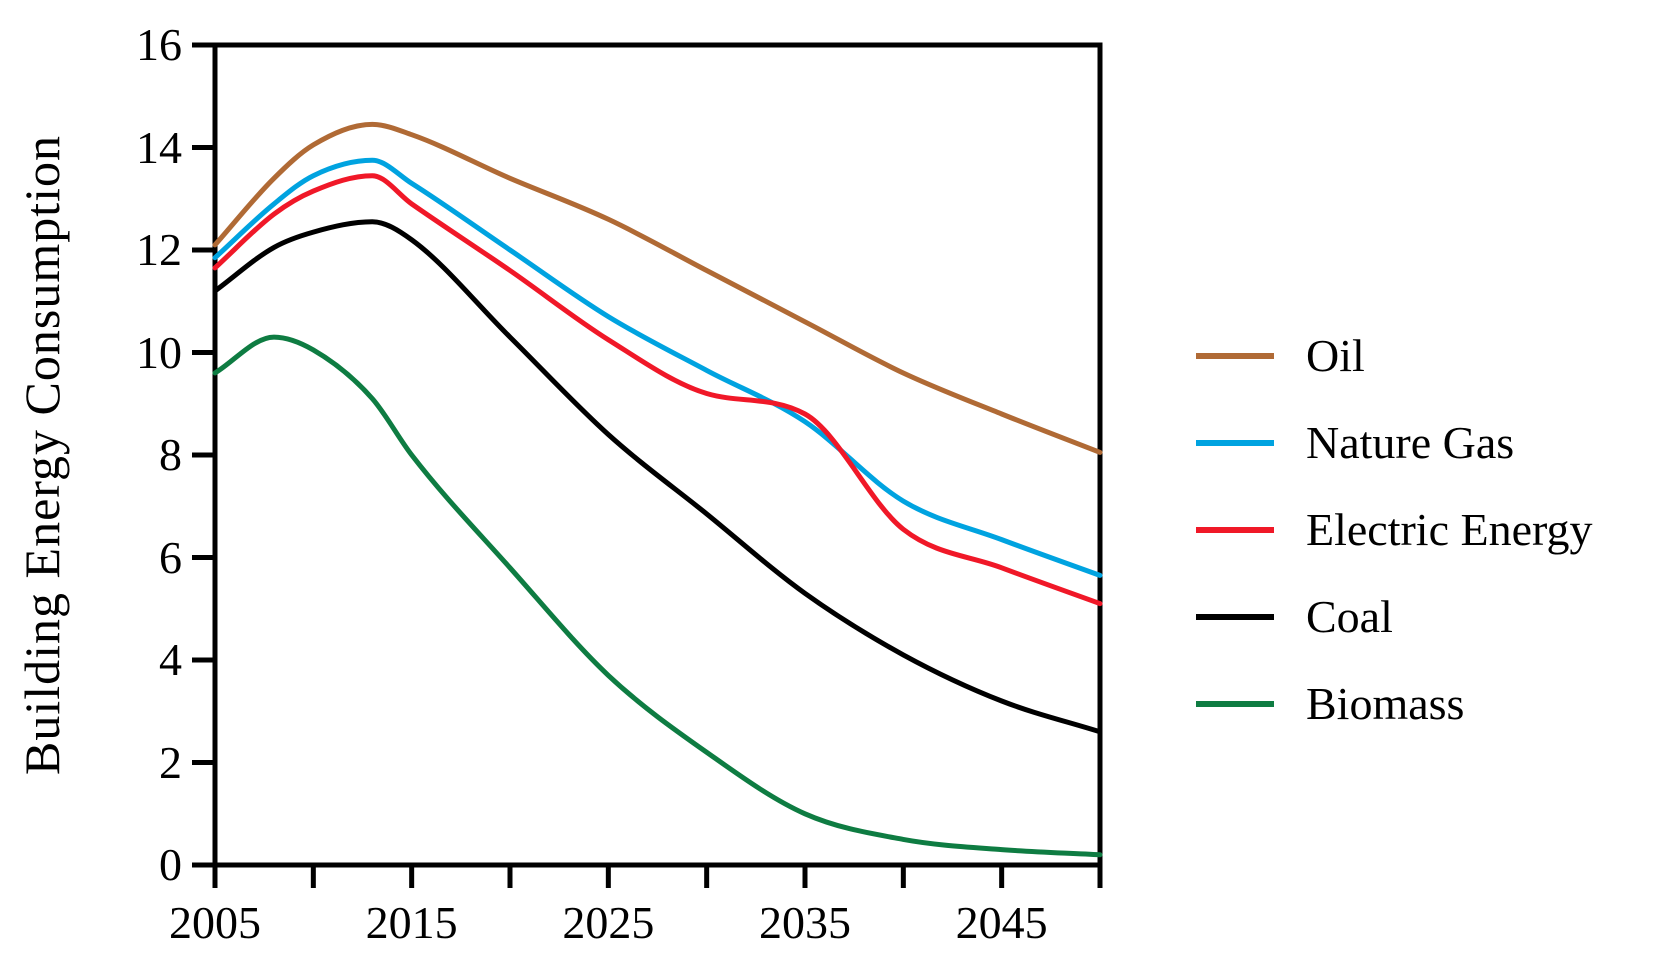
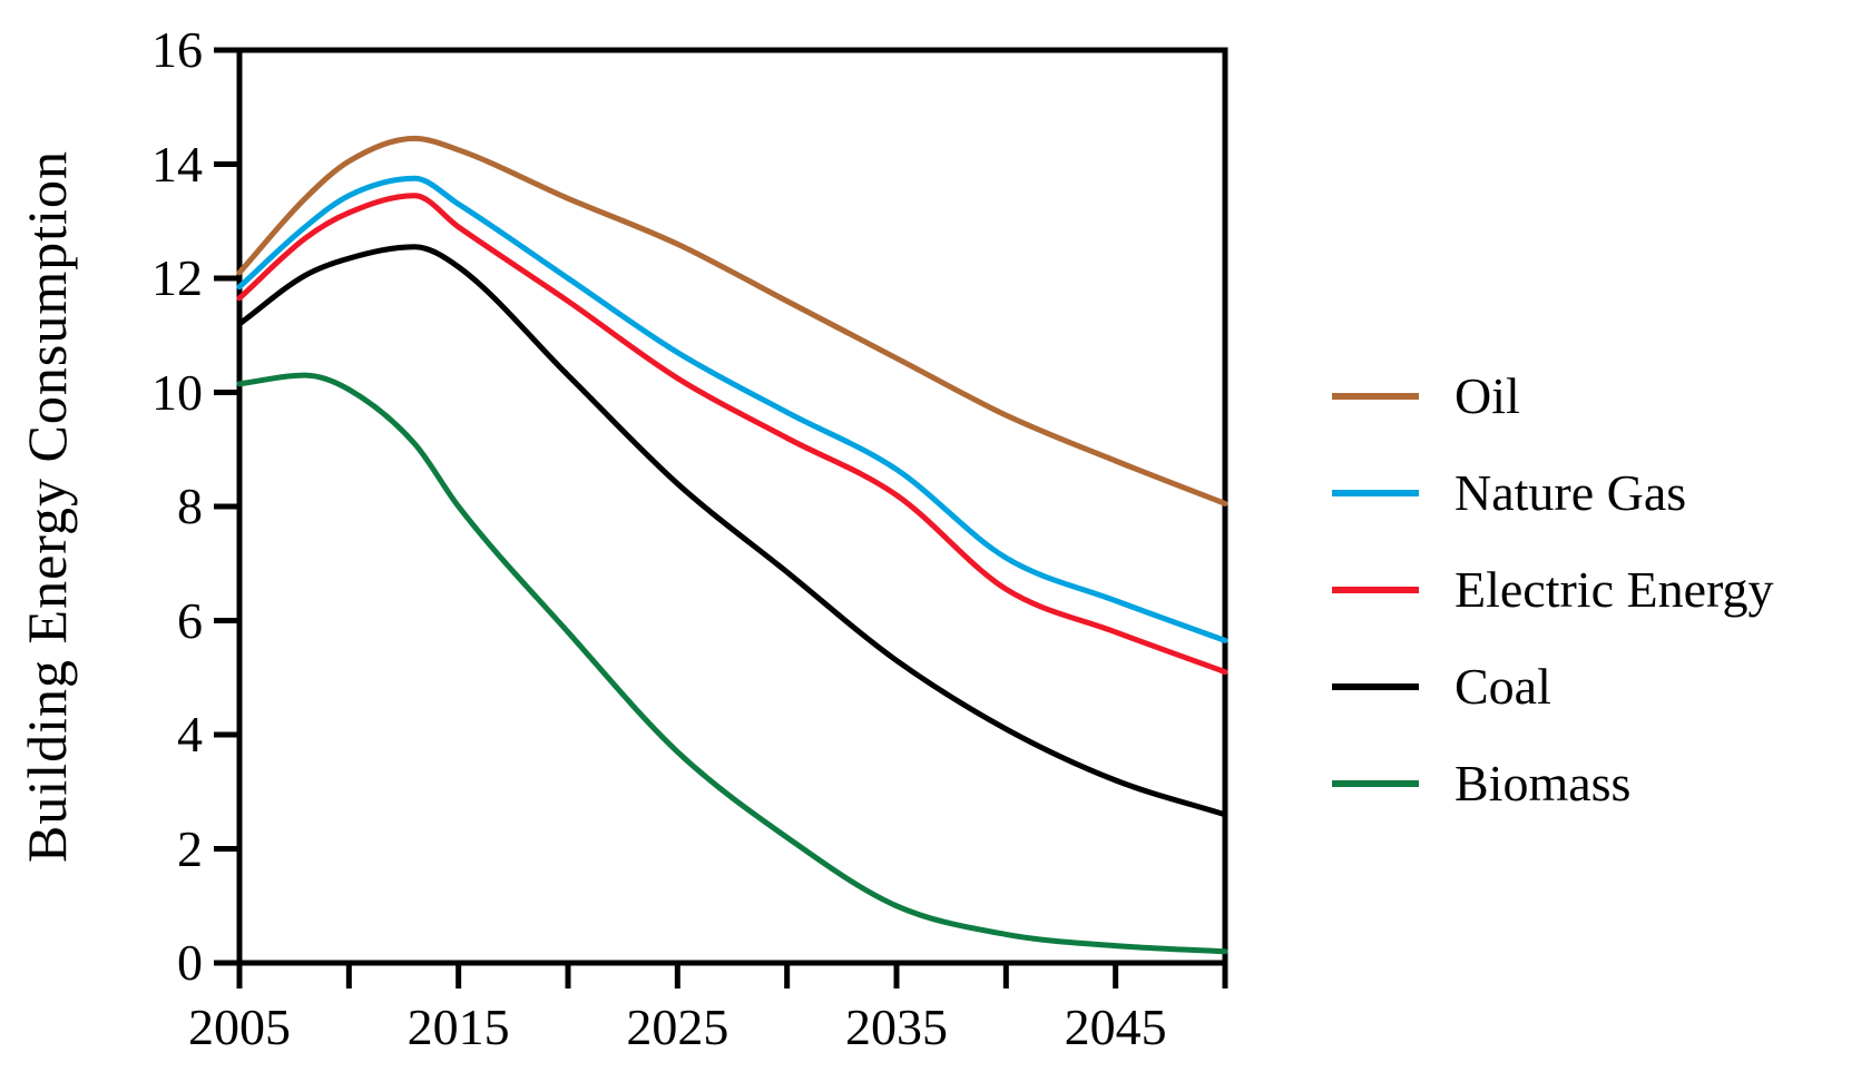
Biomass/2005: 9.6 -> 10.2
Electric Energy/2035: 8.8 -> 8.2
